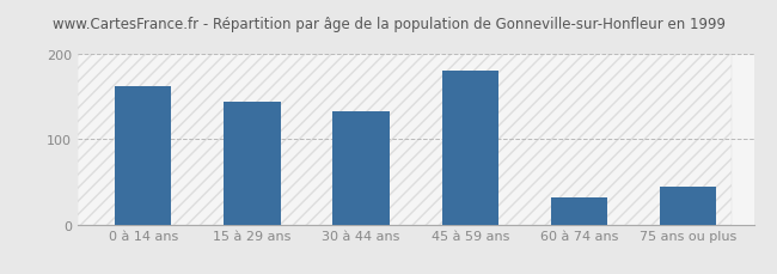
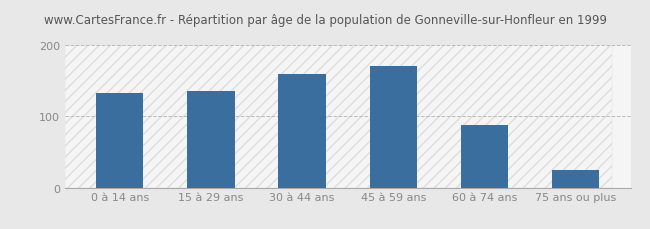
0 à 14 ans: 162 -> 133
15 à 29 ans: 144 -> 136
30 à 44 ans: 132 -> 160
45 à 59 ans: 180 -> 170
60 à 74 ans: 32 -> 88
75 ans ou plus: 44 -> 24
